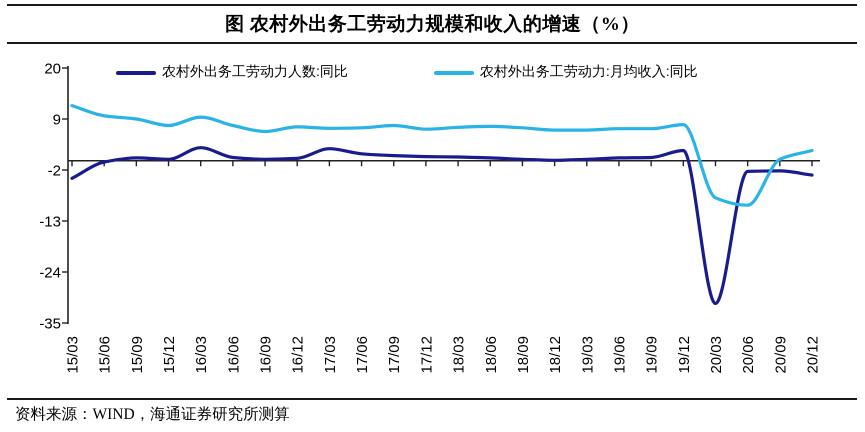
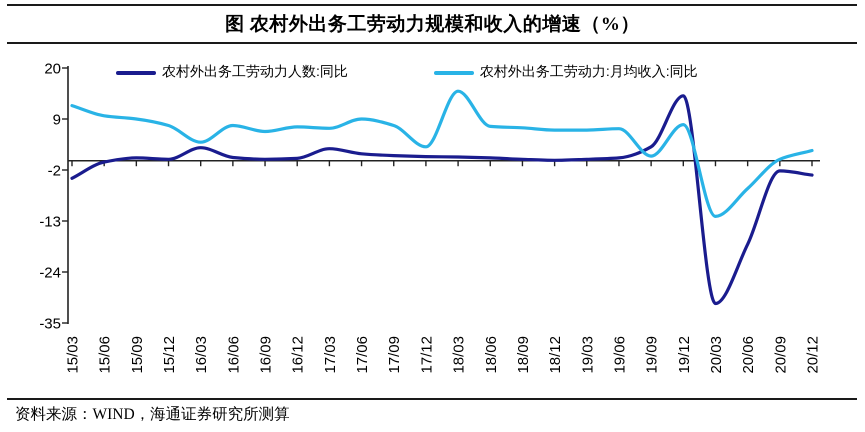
农村外出务工劳动力:月均收入:同比/16/03: 9 -> 4
农村外出务工劳动力:月均收入:同比/17/06: 7 -> 9
农村外出务工劳动力:月均收入:同比/17/12: 7 -> 3
农村外出务工劳动力:月均收入:同比/18/03: 7 -> 15
农村外出务工劳动力人数:同比/19/09: 1 -> 3
农村外出务工劳动力:月均收入:同比/19/09: 7 -> 1
农村外出务工劳动力人数:同比/19/12: 2 -> 14
农村外出务工劳动力:月均收入:同比/20/03: -8 -> -12
农村外出务工劳动力人数:同比/20/06: -2 -> -18
农村外出务工劳动力:月均收入:同比/20/06: -10 -> -6
